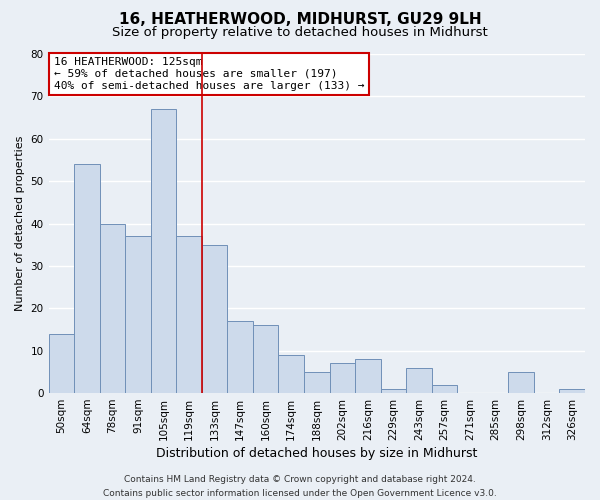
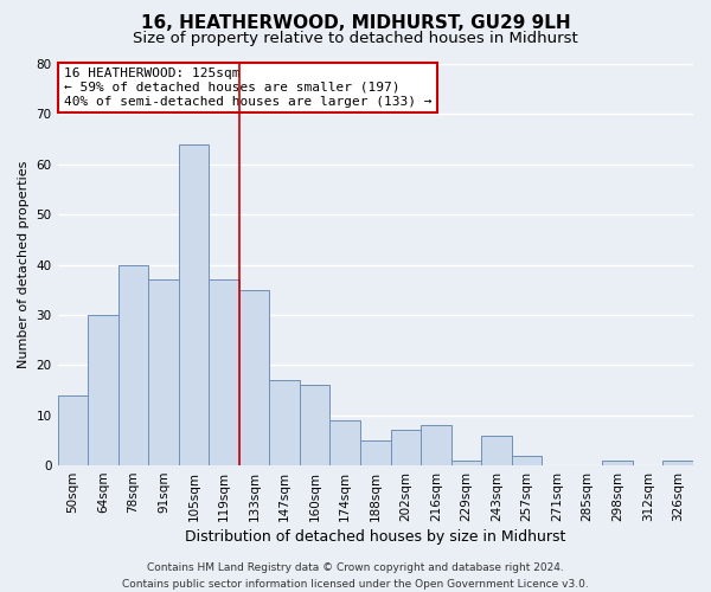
64sqm: 54 -> 30
105sqm: 67 -> 64
298sqm: 5 -> 1
